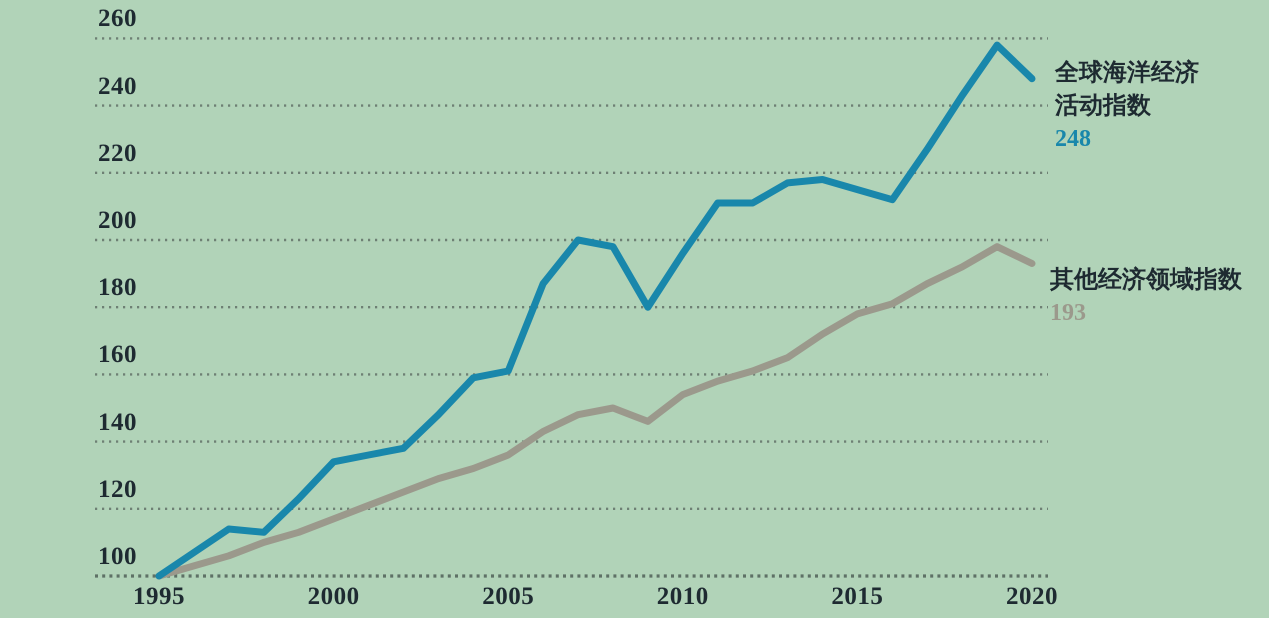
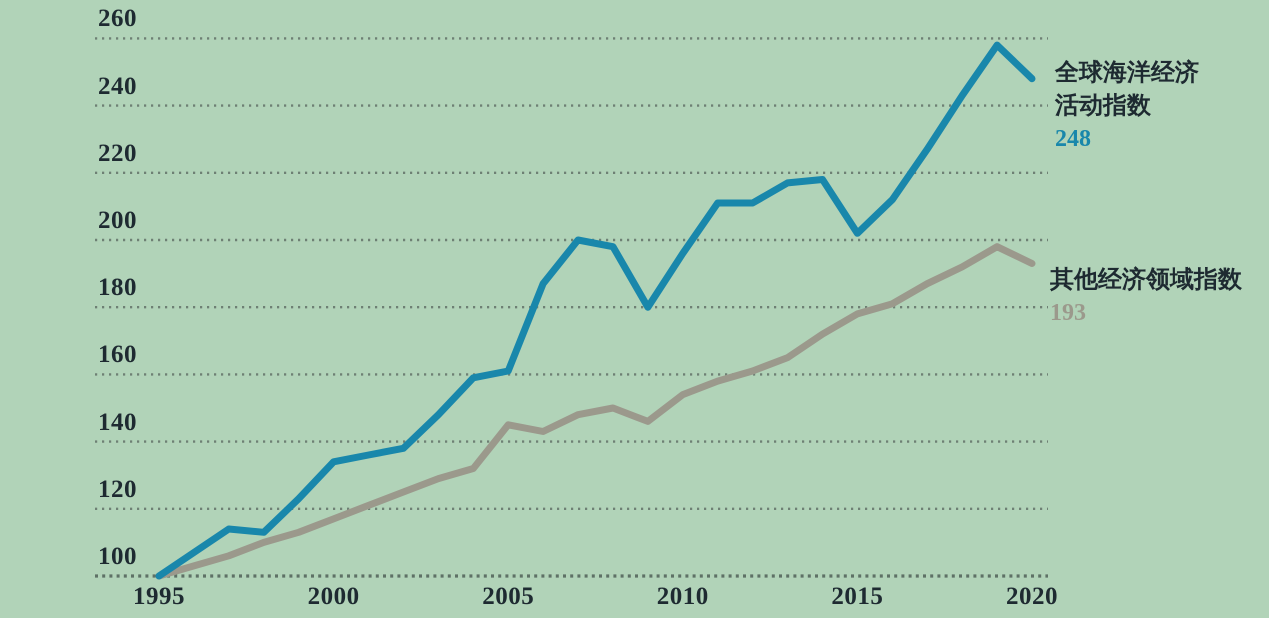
其他经济领域指数/2005: 136 -> 145
全球海洋经济活动指数/2015: 215 -> 202
